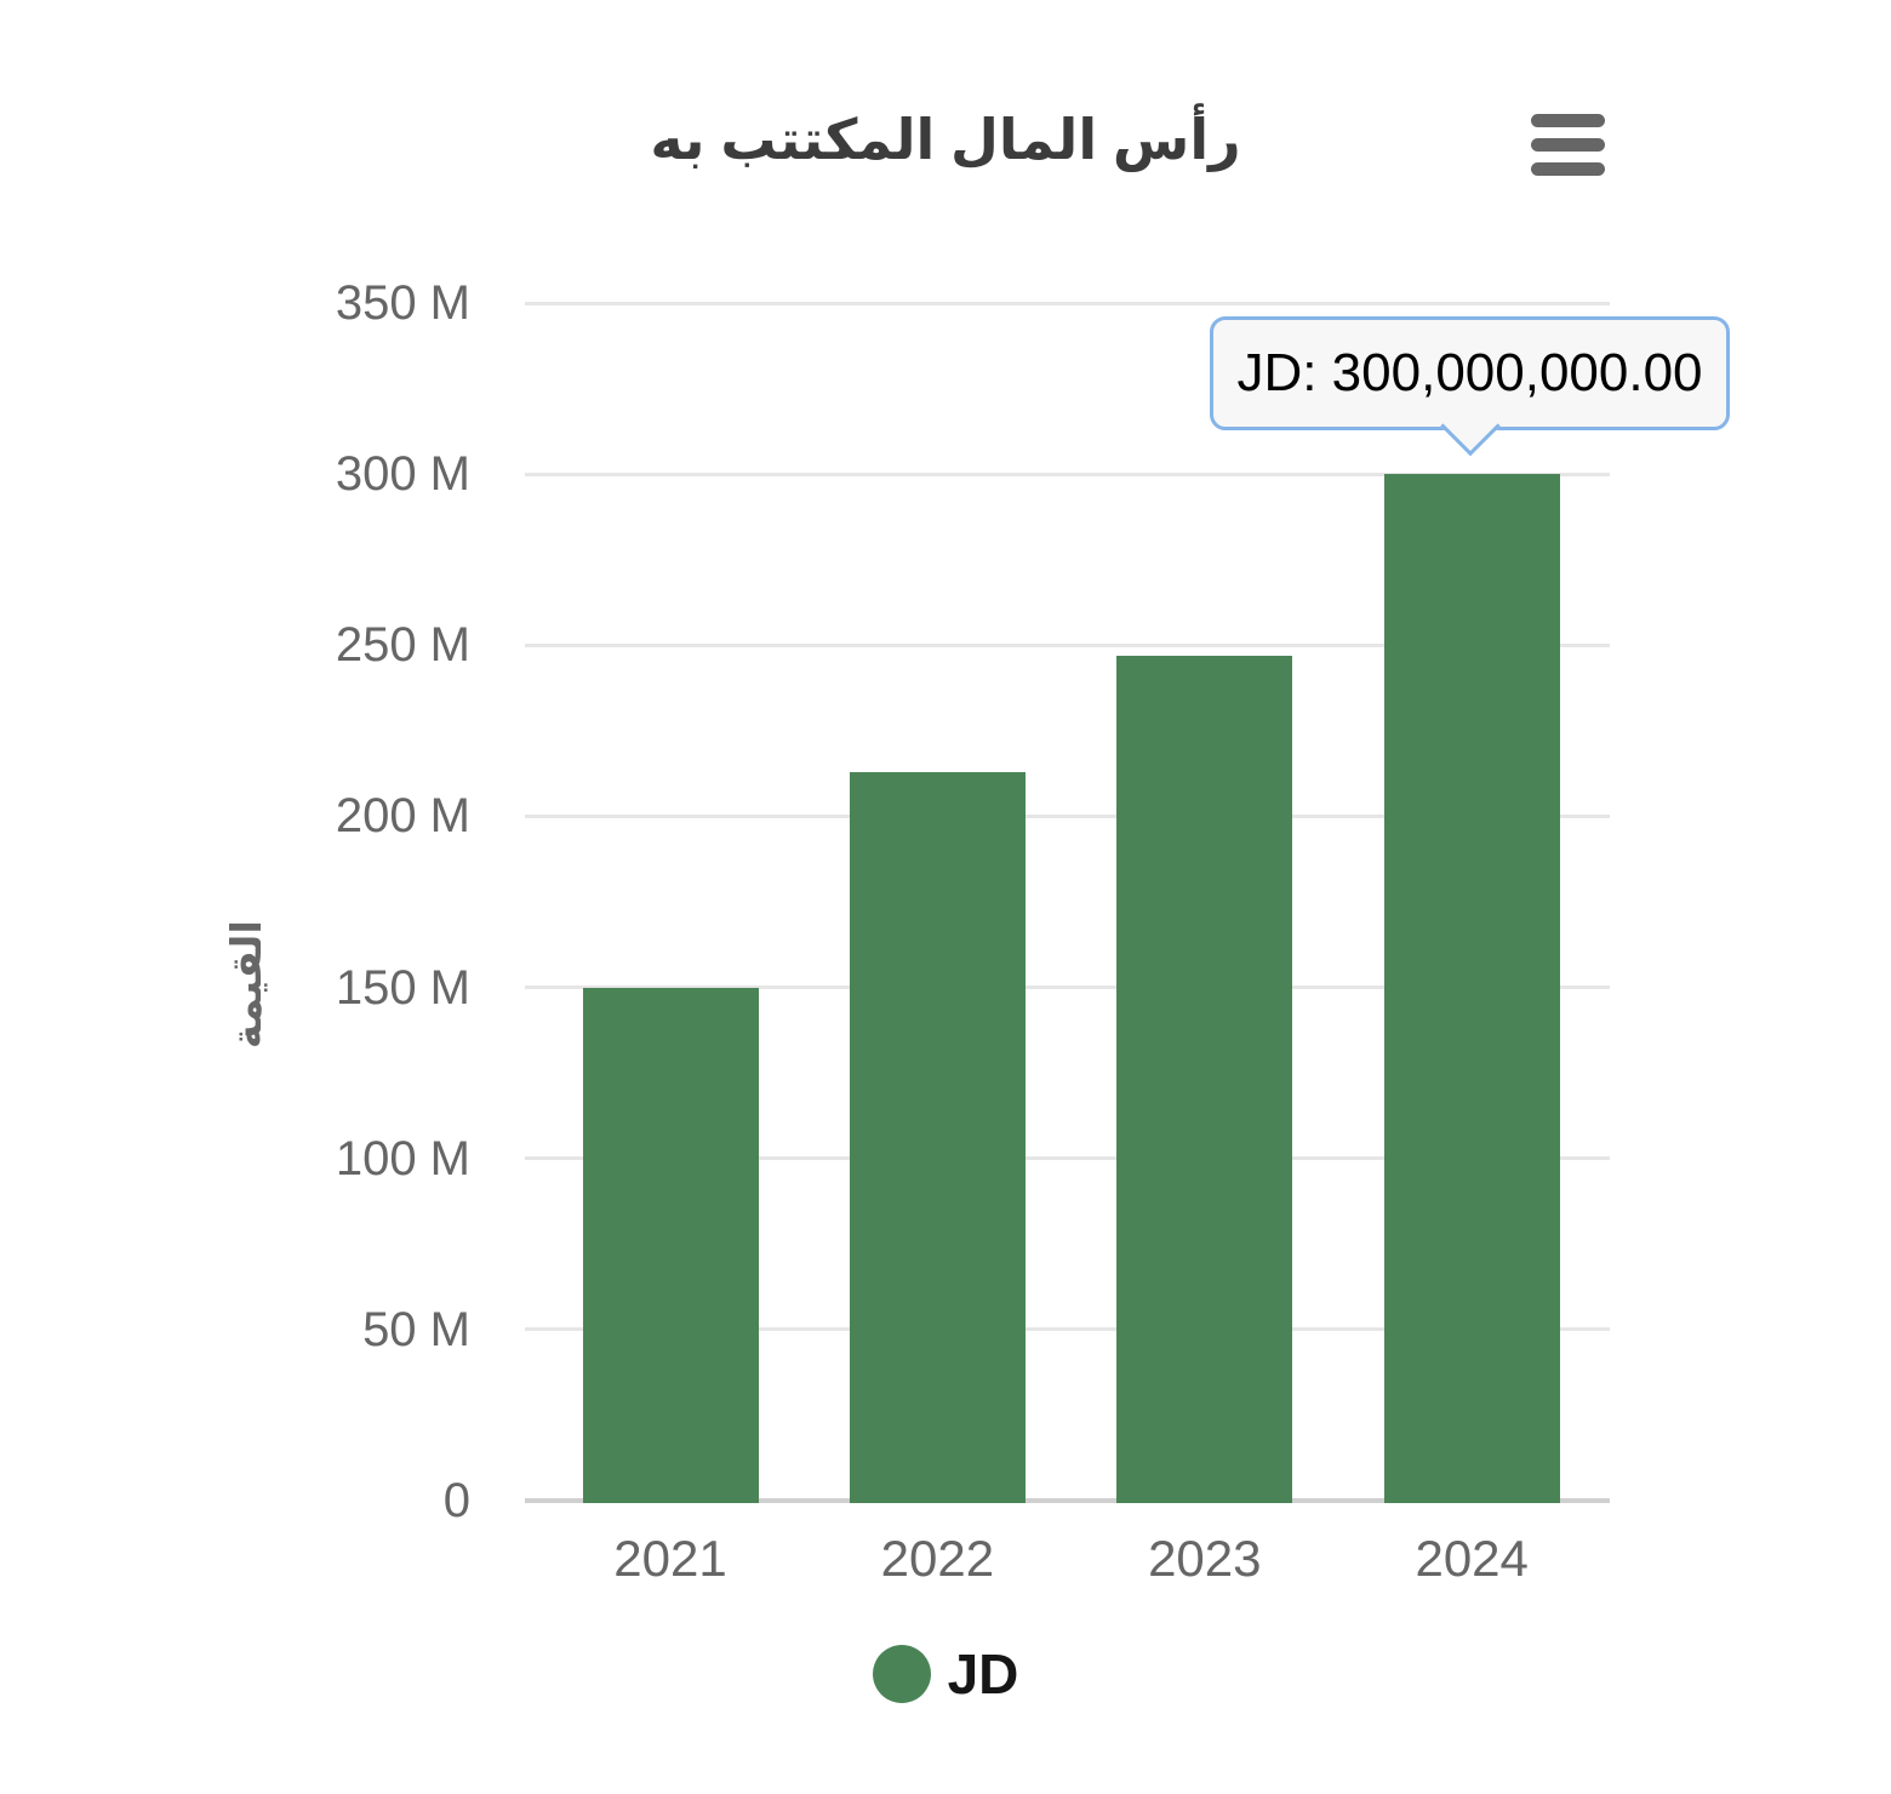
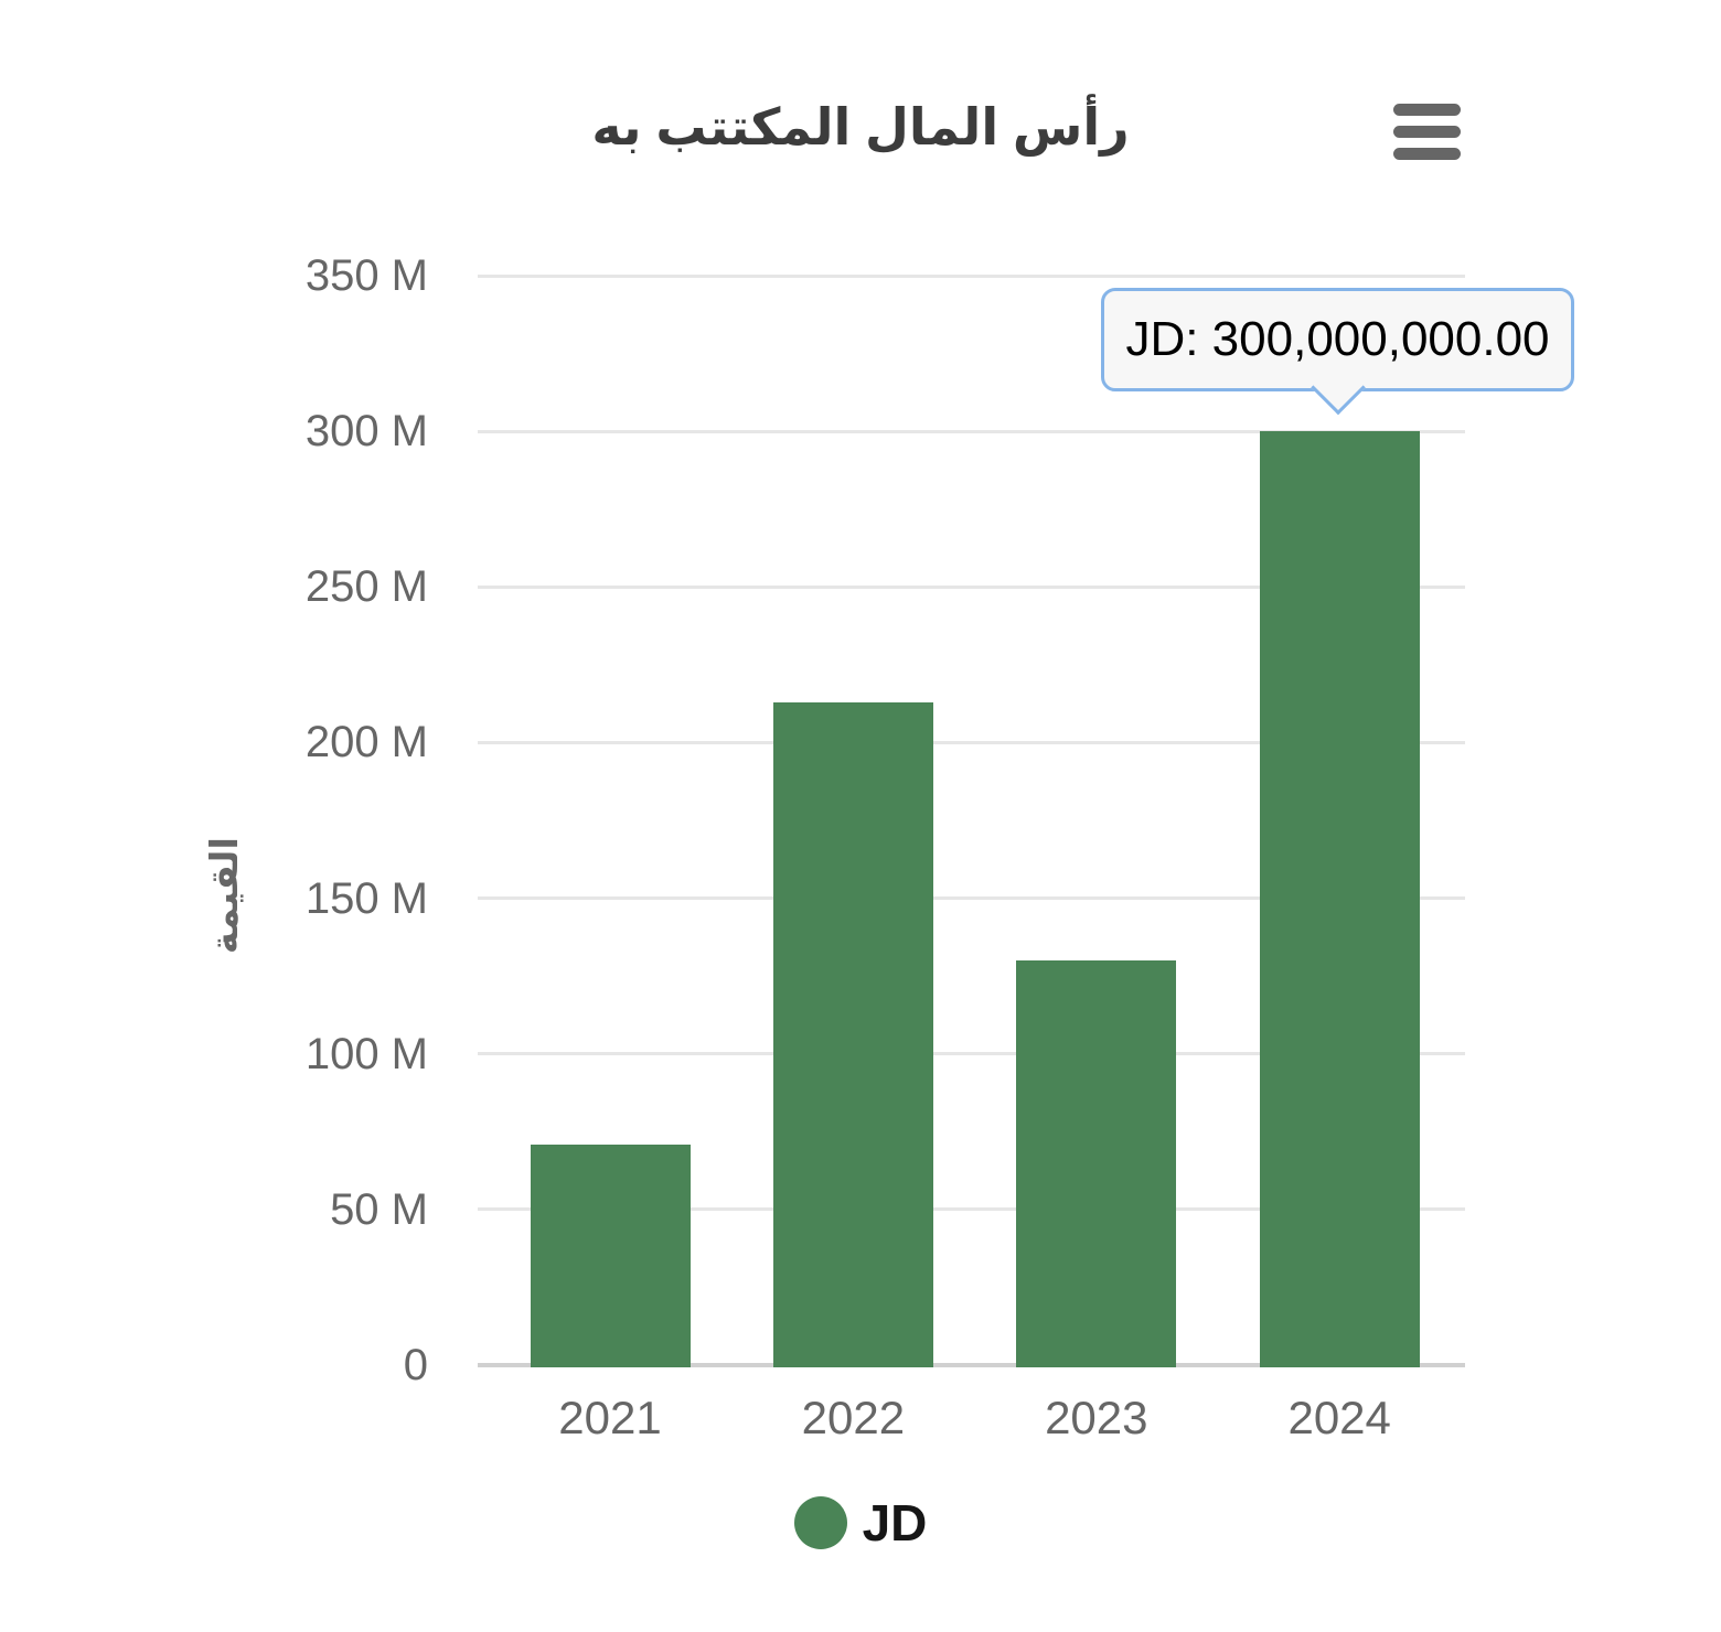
2021: 150M -> 71M
2023: 247M -> 130M
